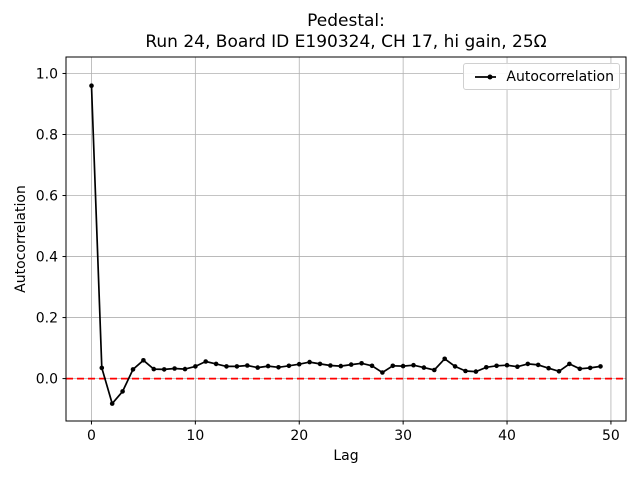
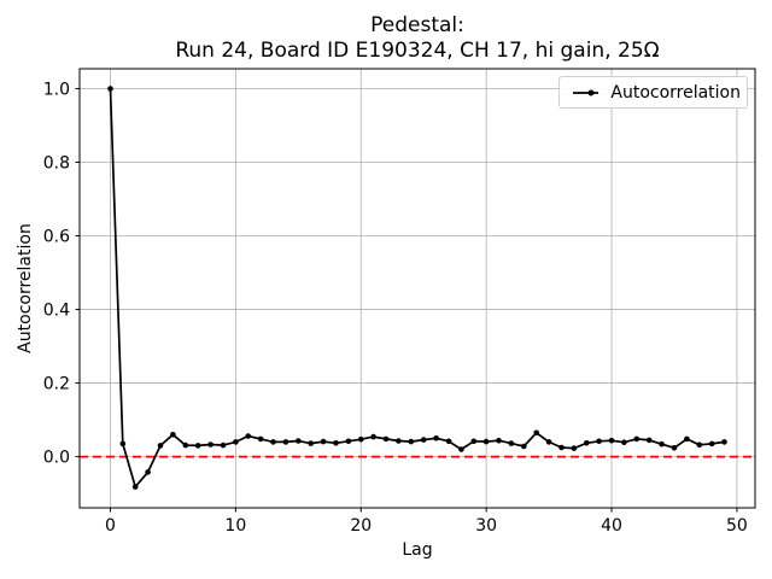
0: 0.96 -> 1.00
